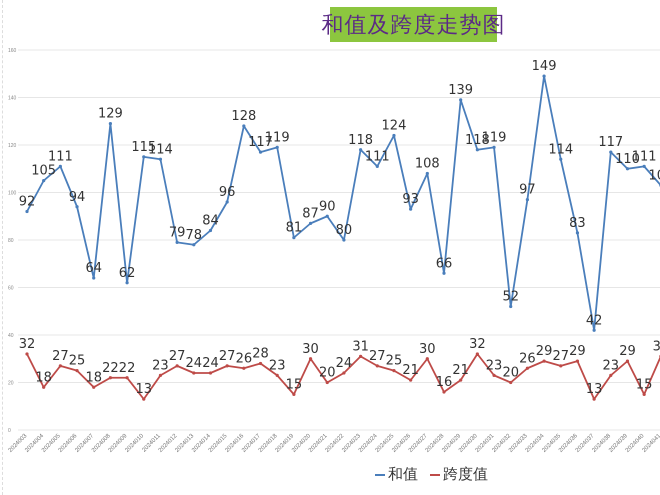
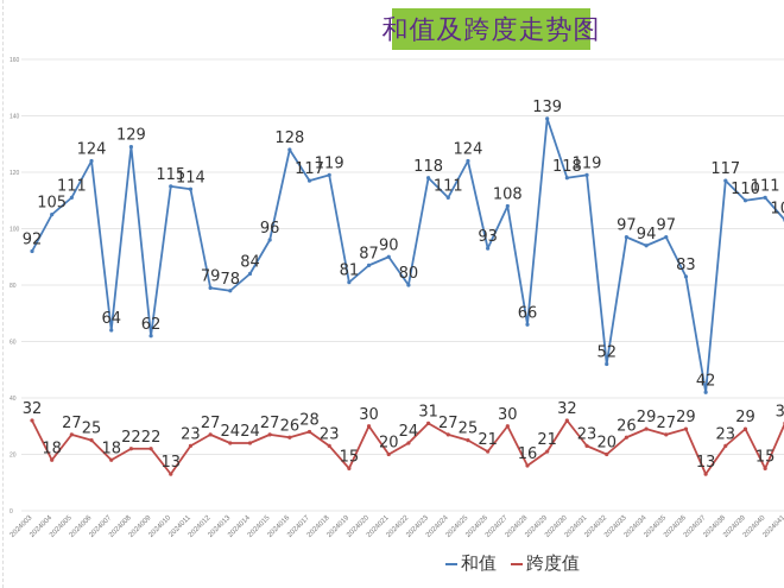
和值/2024006: 94 -> 124
和值/2024034: 149 -> 94
和值/2024035: 114 -> 97
